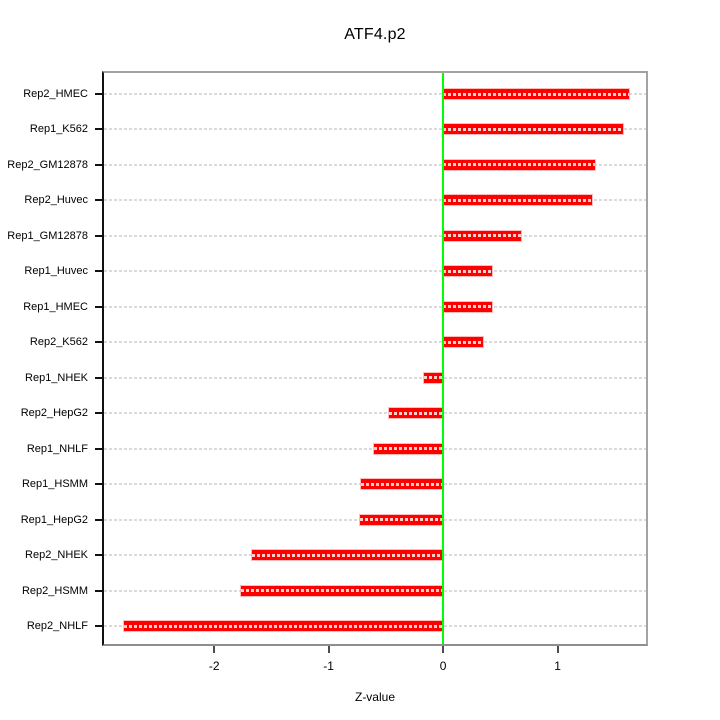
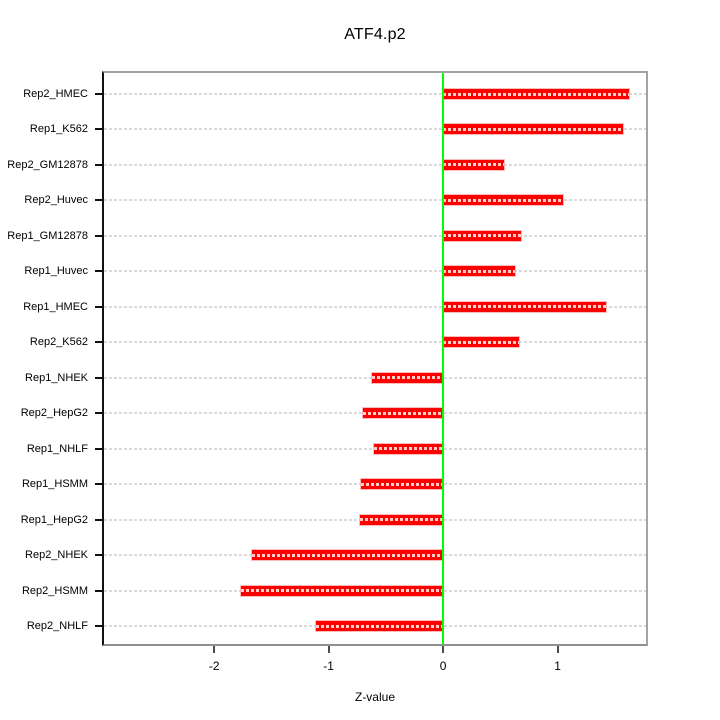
Rep2_GM12878: 1.33 -> 0.53
Rep2_Huvec: 1.30 -> 1.05
Rep1_Huvec: 0.43 -> 0.63
Rep1_HMEC: 0.43 -> 1.42
Rep2_K562: 0.35 -> 0.66
Rep1_NHEK: -0.17 -> -0.62
Rep2_HepG2: -0.47 -> -0.70
Rep2_NHLF: -2.79 -> -1.11
